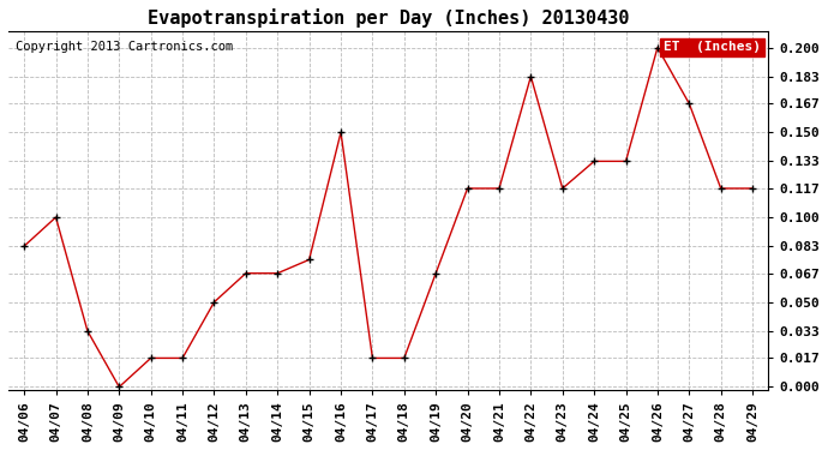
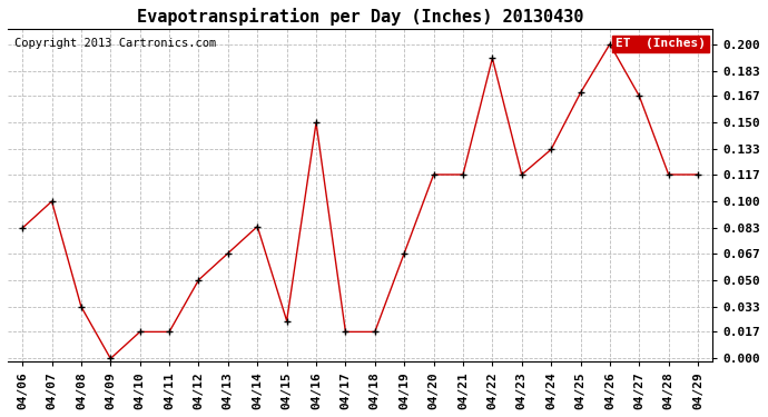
04/14: 0.067 -> 0.084
04/15: 0.075 -> 0.024
04/22: 0.183 -> 0.191
04/25: 0.133 -> 0.169
